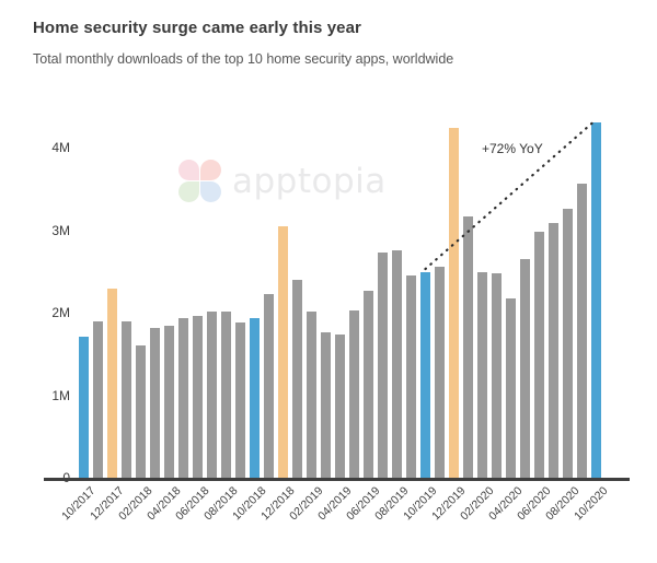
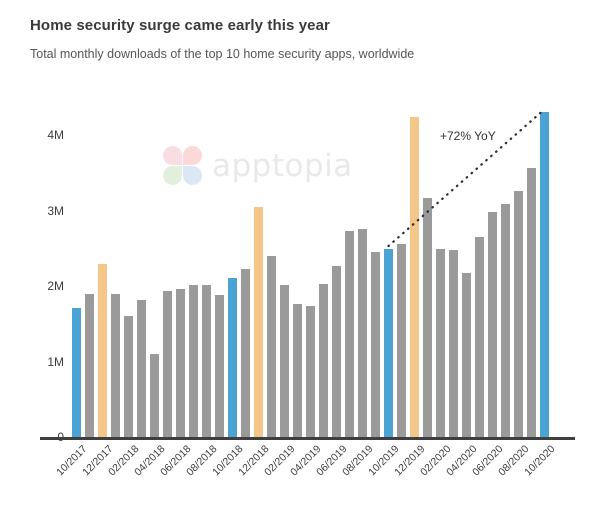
04/2018: 1.8M -> 1.1M
10/2018: 1.9M -> 2.1M
